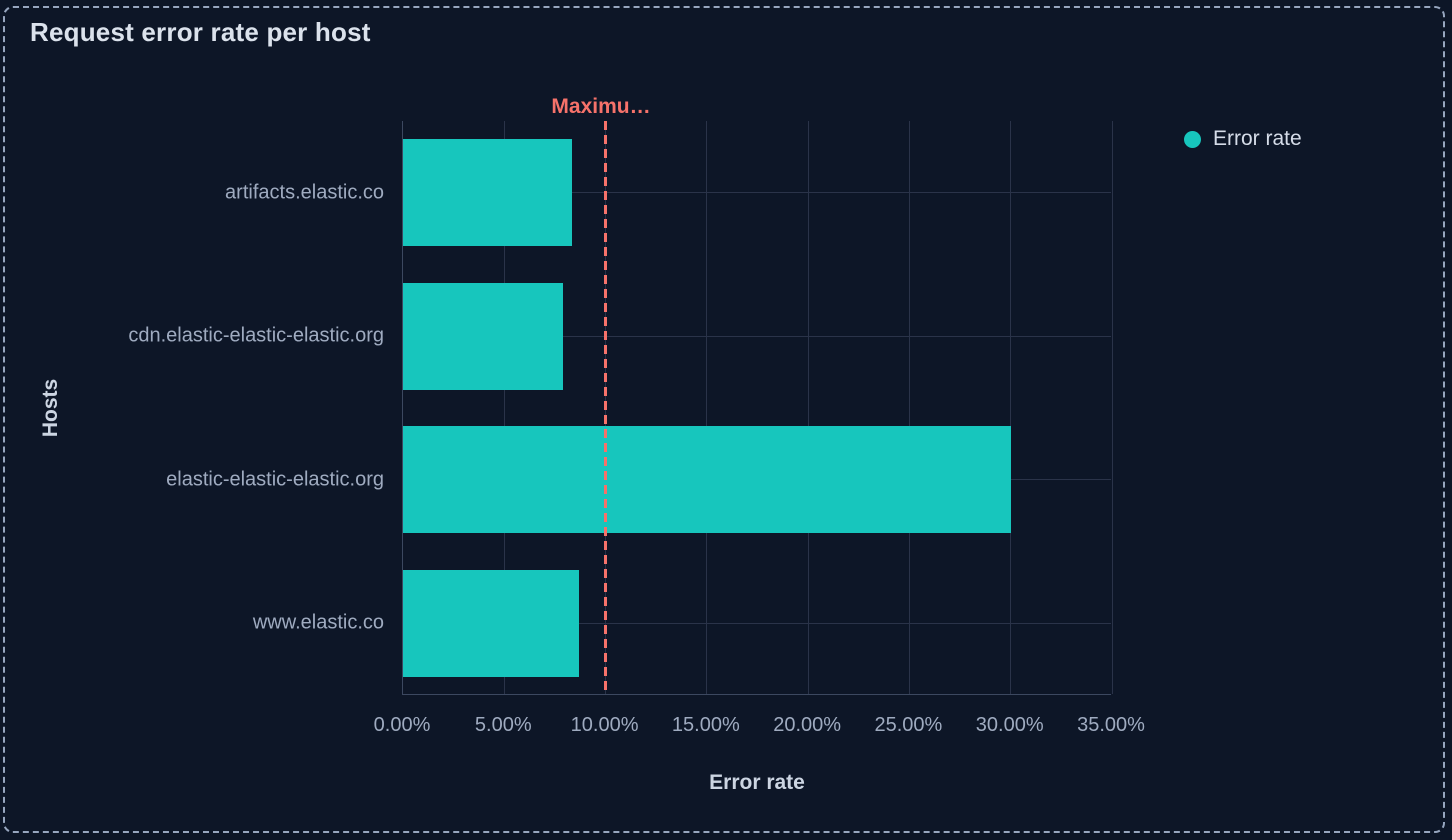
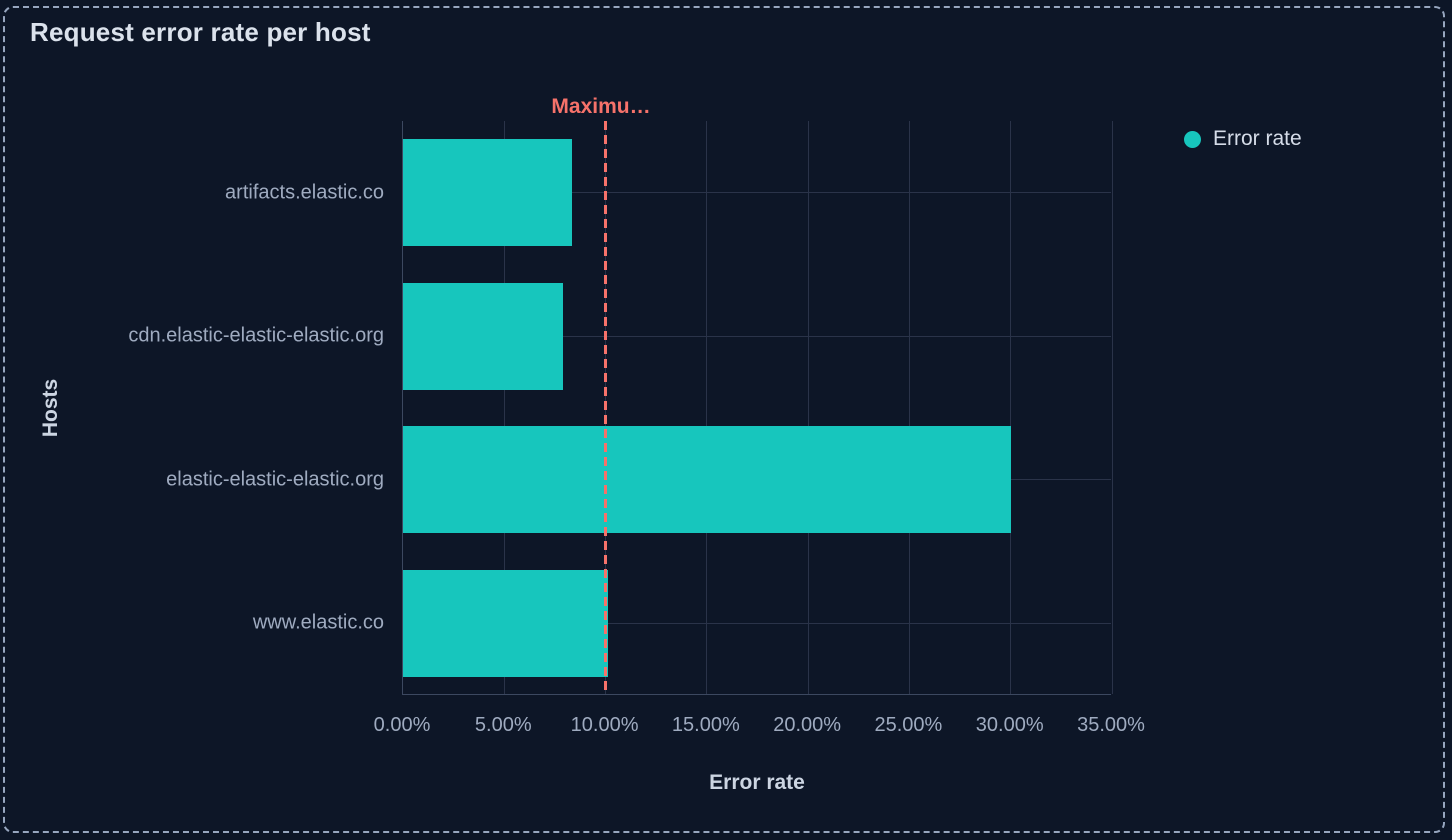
www.elastic.co: 8.7% -> 10.1%
